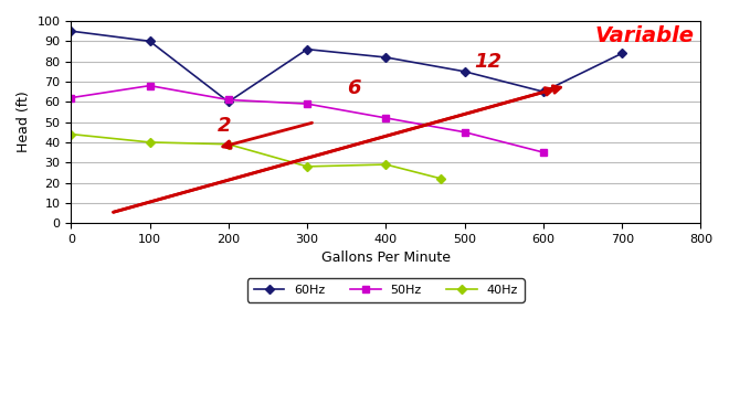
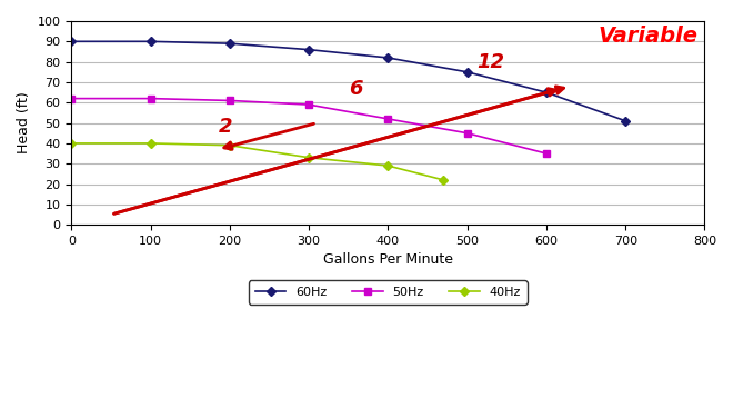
60Hz/0: 95 -> 90
40Hz/0: 44 -> 40
50Hz/100: 68 -> 62
60Hz/200: 60 -> 89
40Hz/300: 28 -> 33
60Hz/700: 84 -> 51
